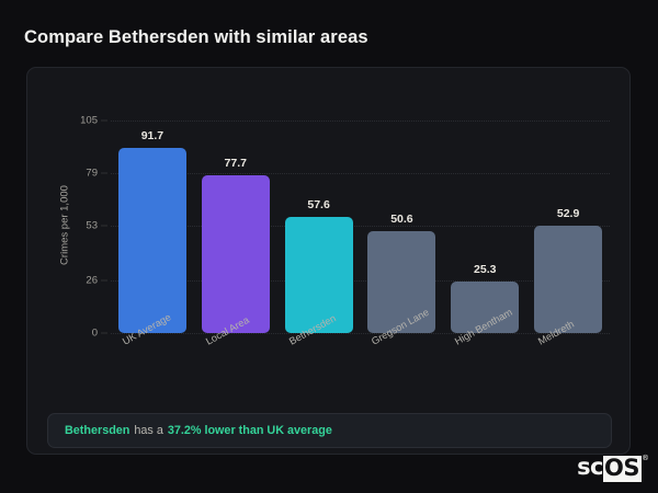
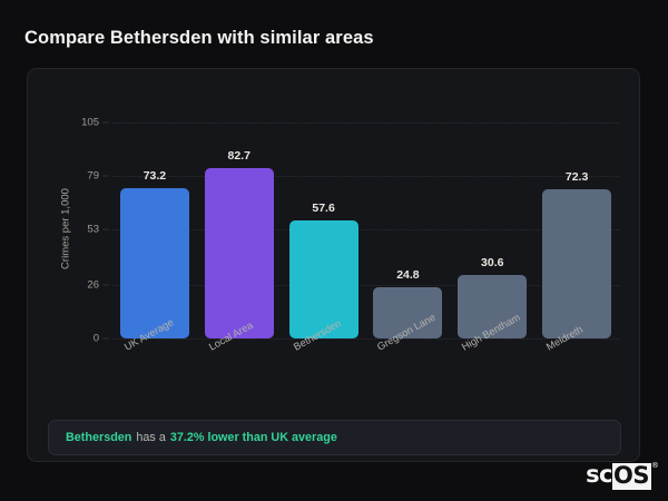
UK Average: 91.7 -> 73.2
Local Area: 77.7 -> 82.7
Gregson Lane: 50.6 -> 24.8
High Bentham: 25.3 -> 30.6
Meldreth: 52.9 -> 72.3
